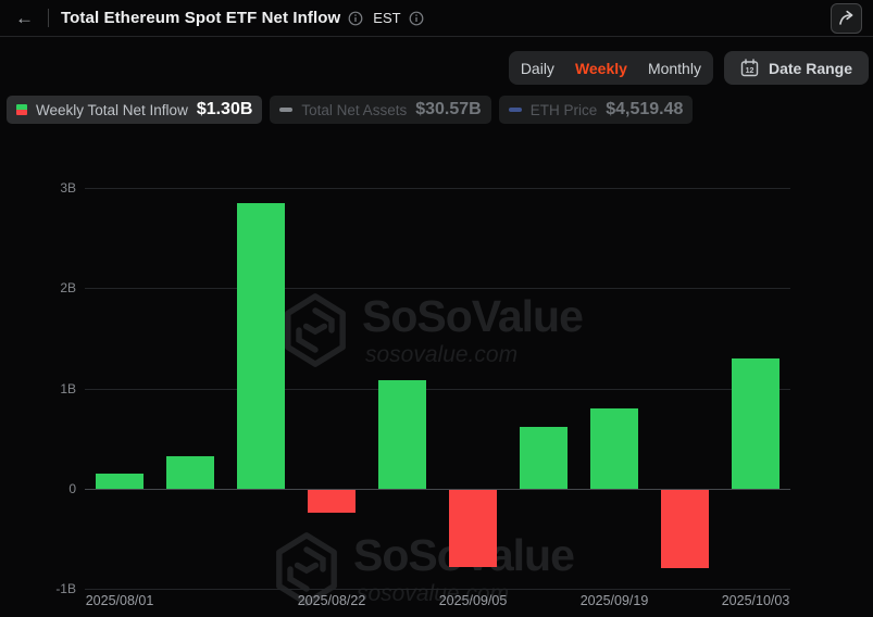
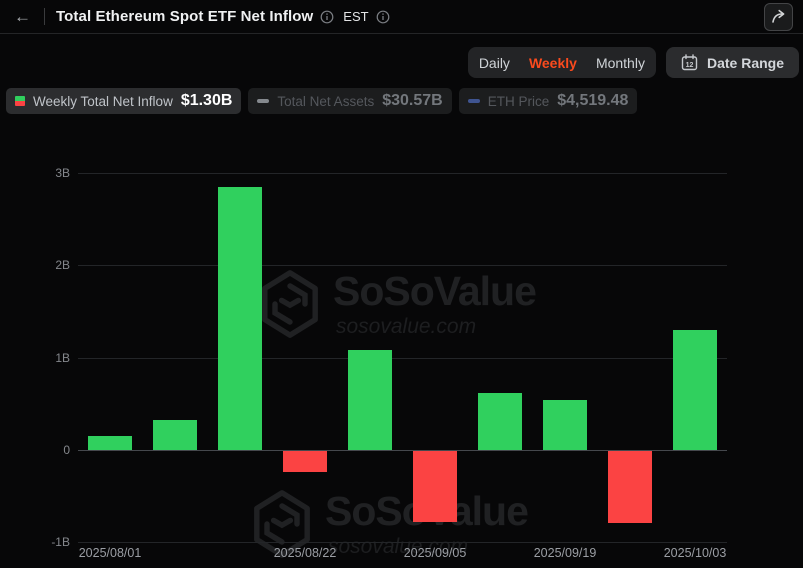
2025/09/19: 0.8B -> 0.5B
